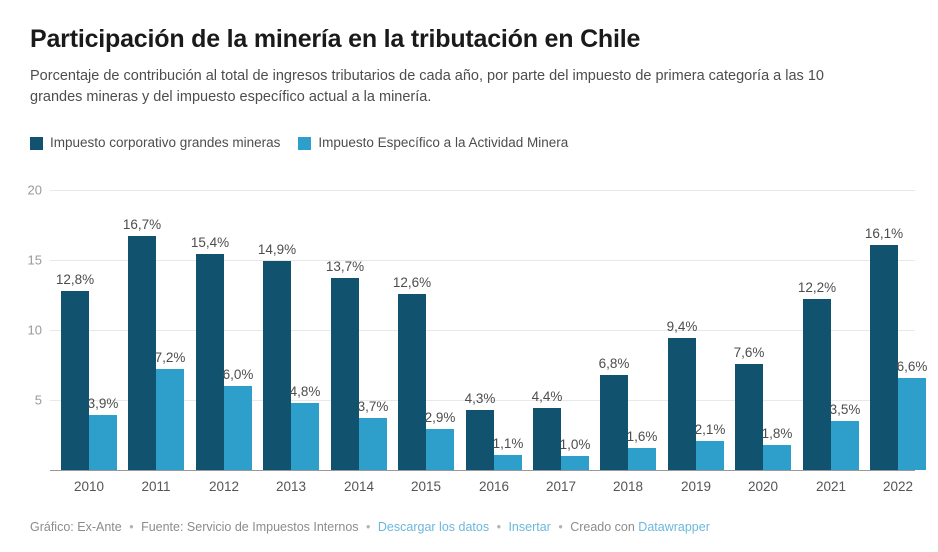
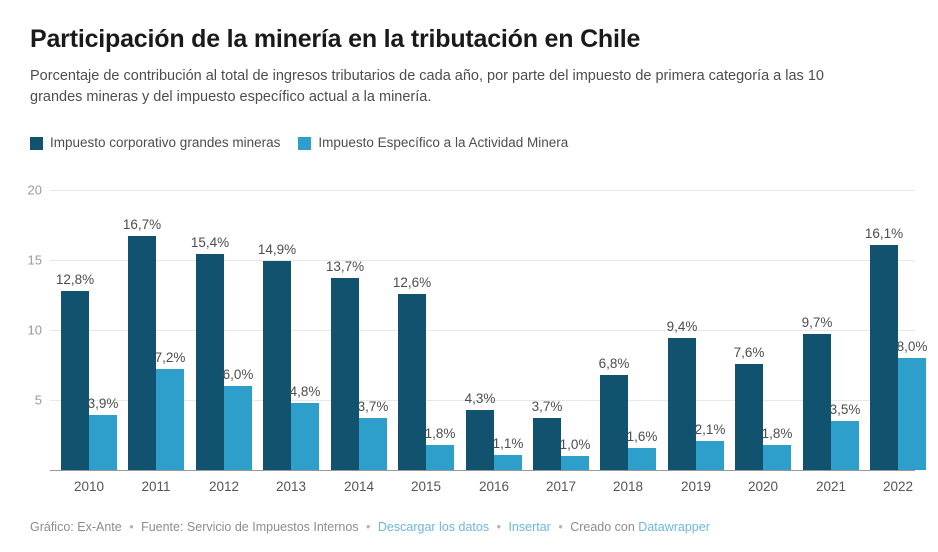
Impuesto Específico a la Actividad Minera/2015: 2,9% -> 1,8%
Impuesto corporativo grandes mineras/2017: 4,4% -> 3,7%
Impuesto corporativo grandes mineras/2021: 12,2% -> 9,7%
Impuesto Específico a la Actividad Minera/2022: 6,6% -> 8,0%
